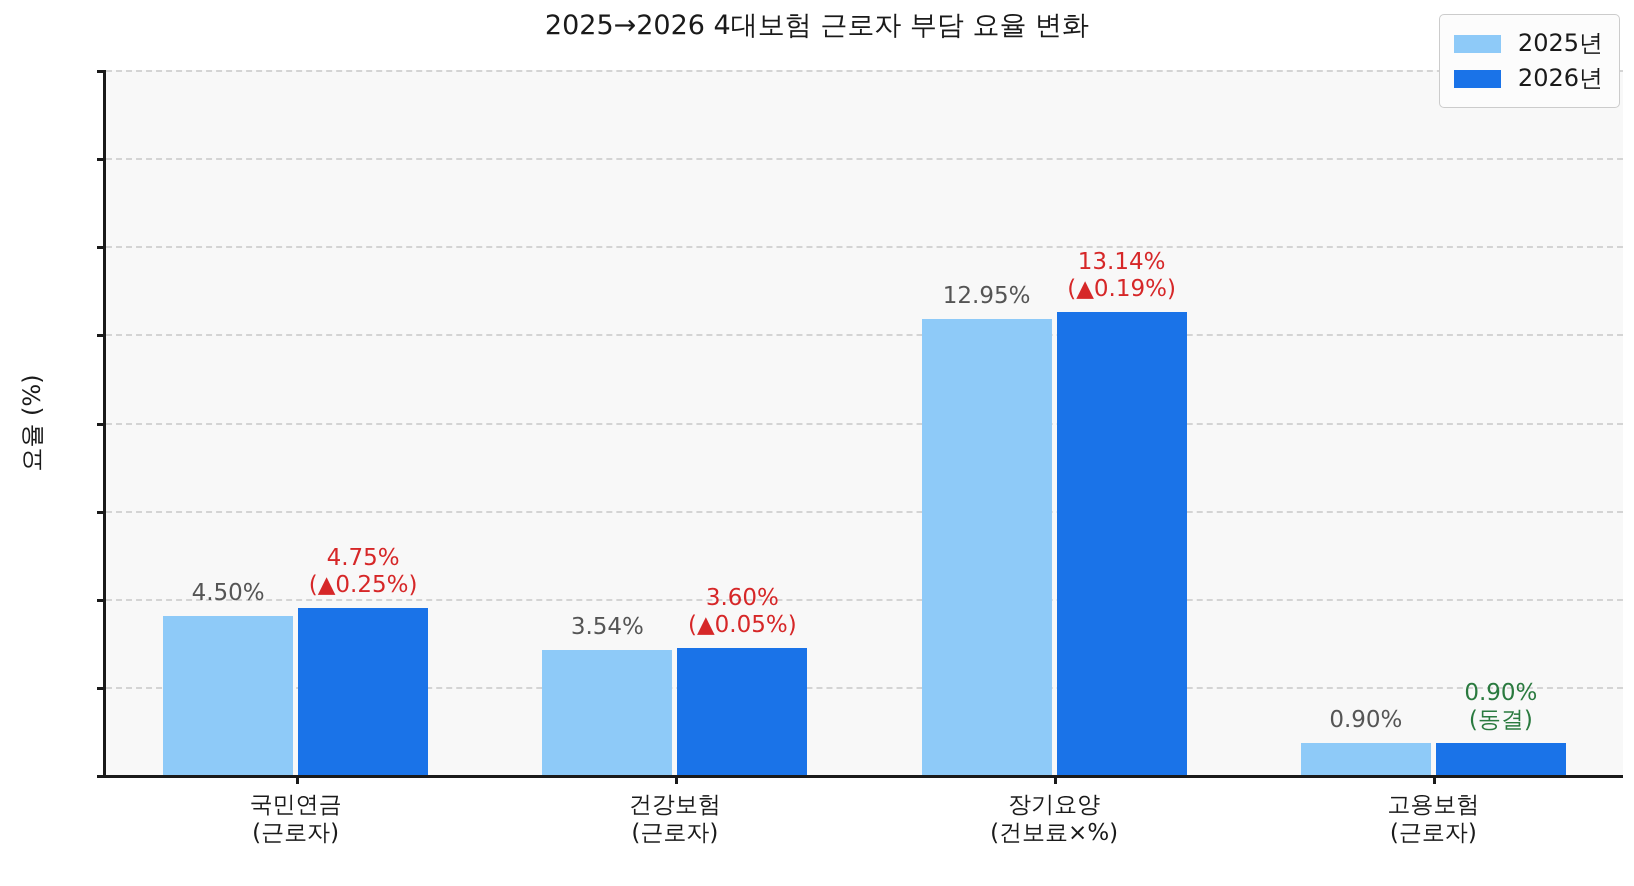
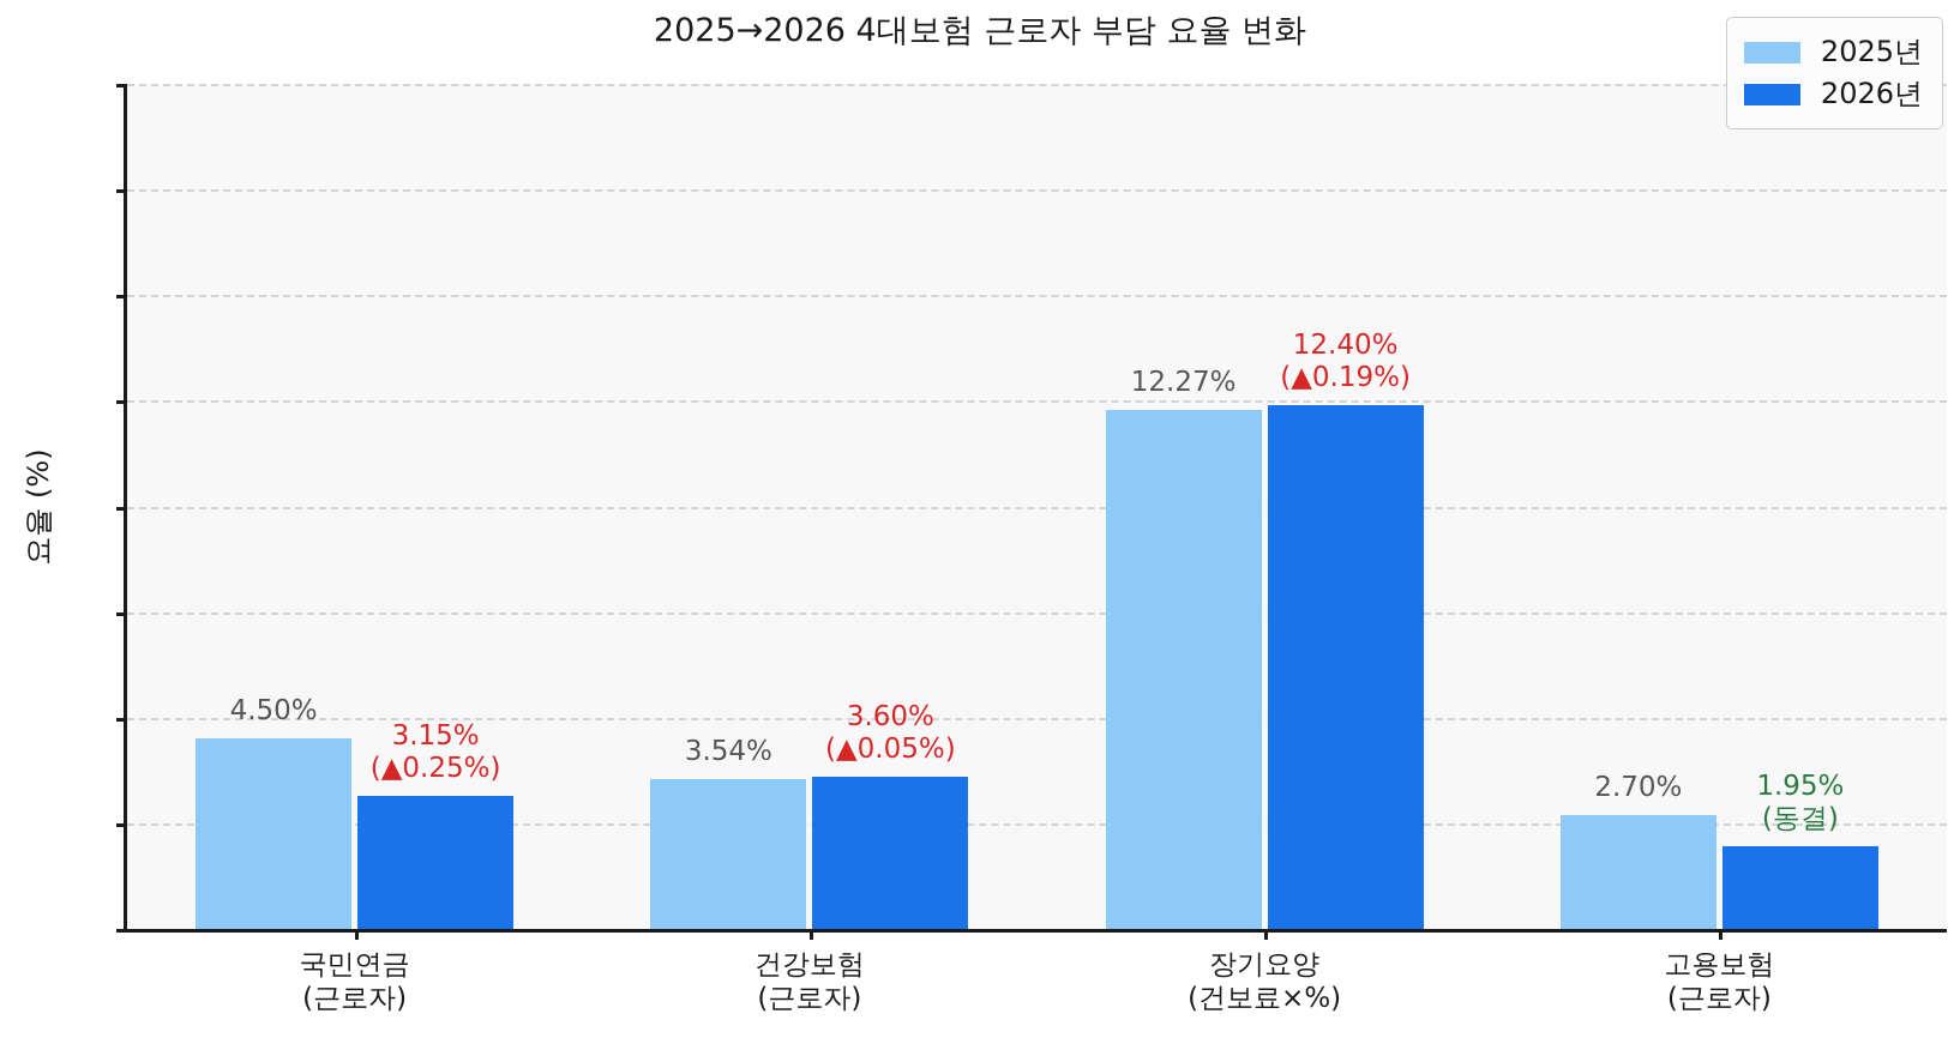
2026년/국민연금 (근로자): 4.75% -> 3.15%
2025년/장기요양 (건보료×%): 12.95% -> 12.27%
2026년/장기요양 (건보료×%): 13.14% -> 12.40%
2025년/고용보험 (근로자): 0.90% -> 2.70%
2026년/고용보험 (근로자): 0.90% -> 1.95%
